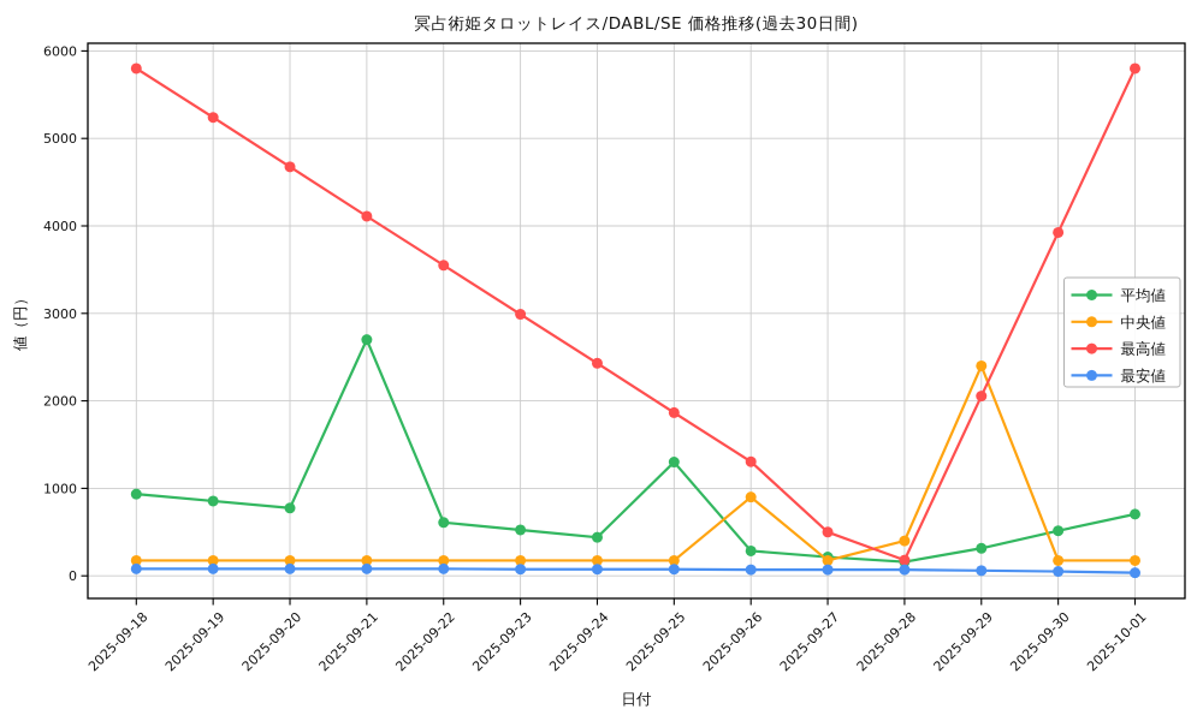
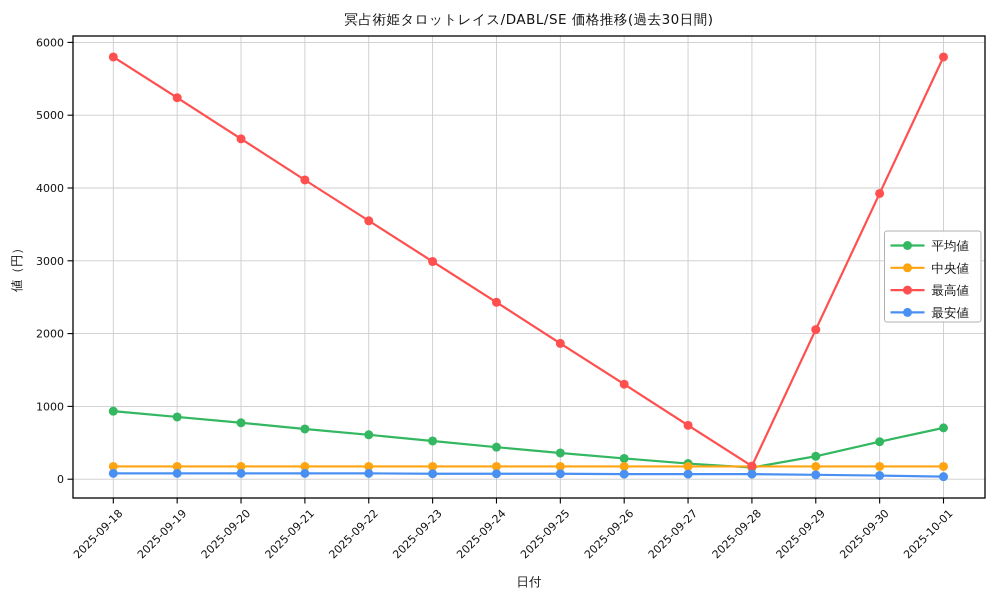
平均値/2025-09-21: 2700 -> 700
平均値/2025-09-25: 1300 -> 400
中央値/2025-09-26: 900 -> 200
最高値/2025-09-27: 500 -> 700
中央値/2025-09-28: 400 -> 200
中央値/2025-09-29: 2400 -> 200
